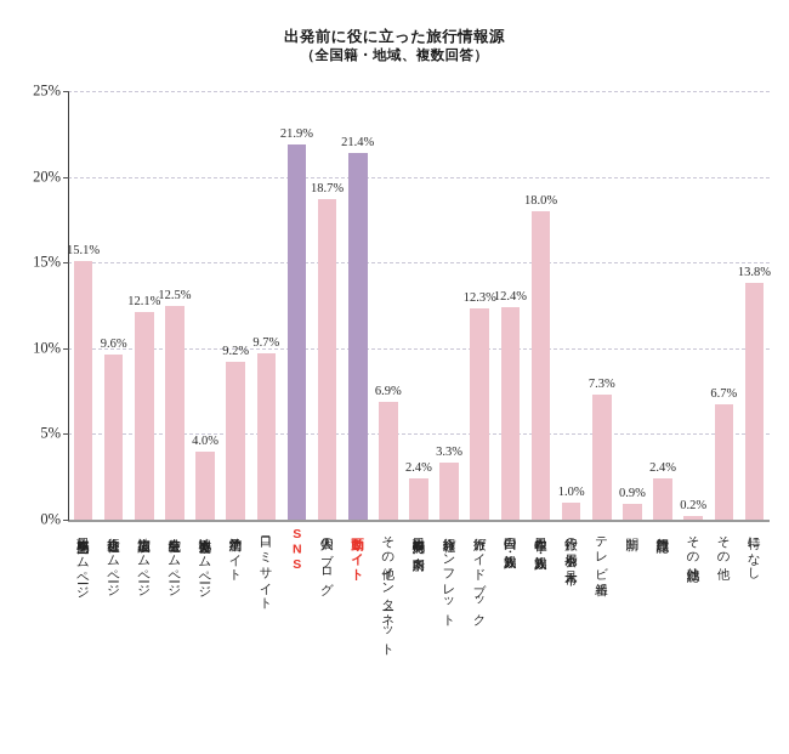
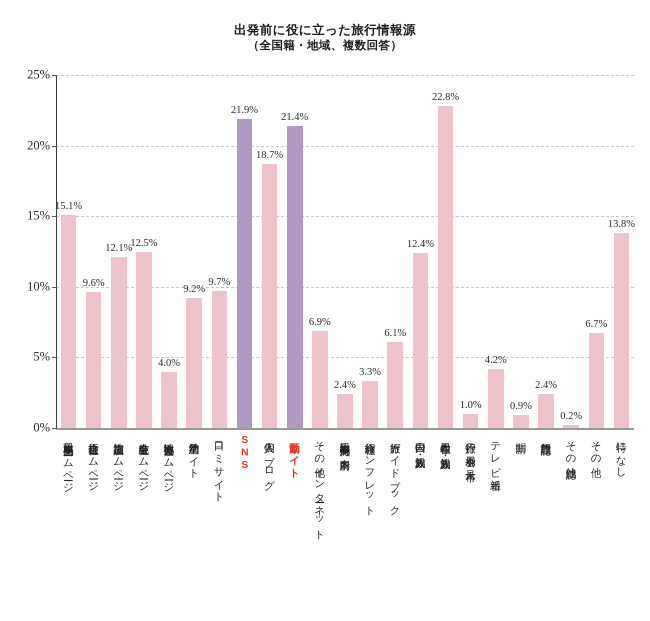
旅行ガイドブック: 12.3% -> 6.1%
日本在住の親族・知人: 18.0% -> 22.8%
テレビ番組: 7.3% -> 4.2%
